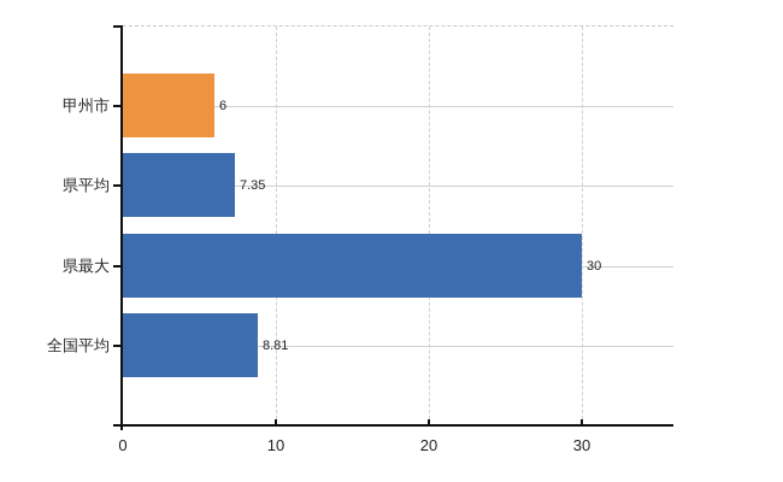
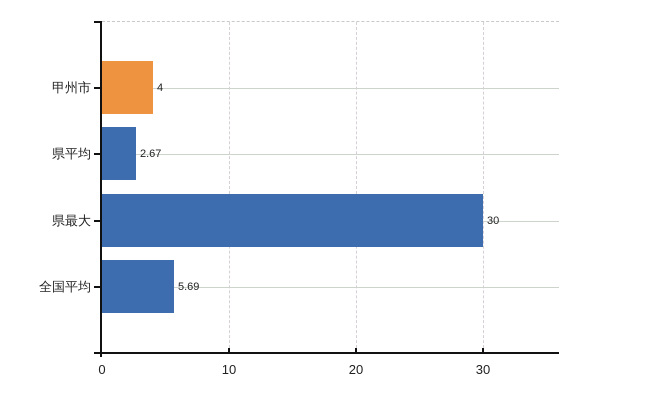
甲州市: 6 -> 4
県平均: 7.35 -> 2.67
全国平均: 8.81 -> 5.69
